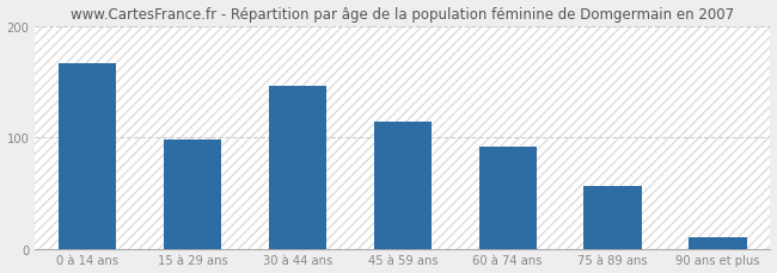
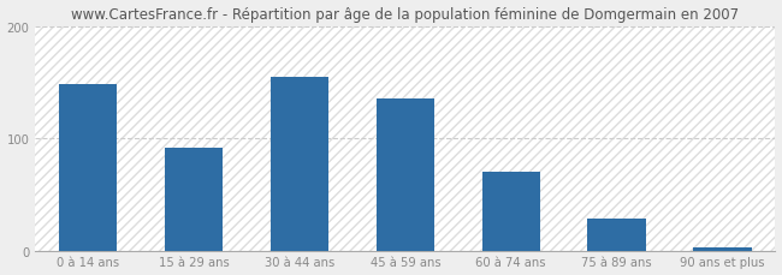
0 à 14 ans: 166 -> 148
15 à 29 ans: 98 -> 91
30 à 44 ans: 146 -> 155
45 à 59 ans: 114 -> 135
60 à 74 ans: 92 -> 70
75 à 89 ans: 56 -> 28
90 ans et plus: 10 -> 3
